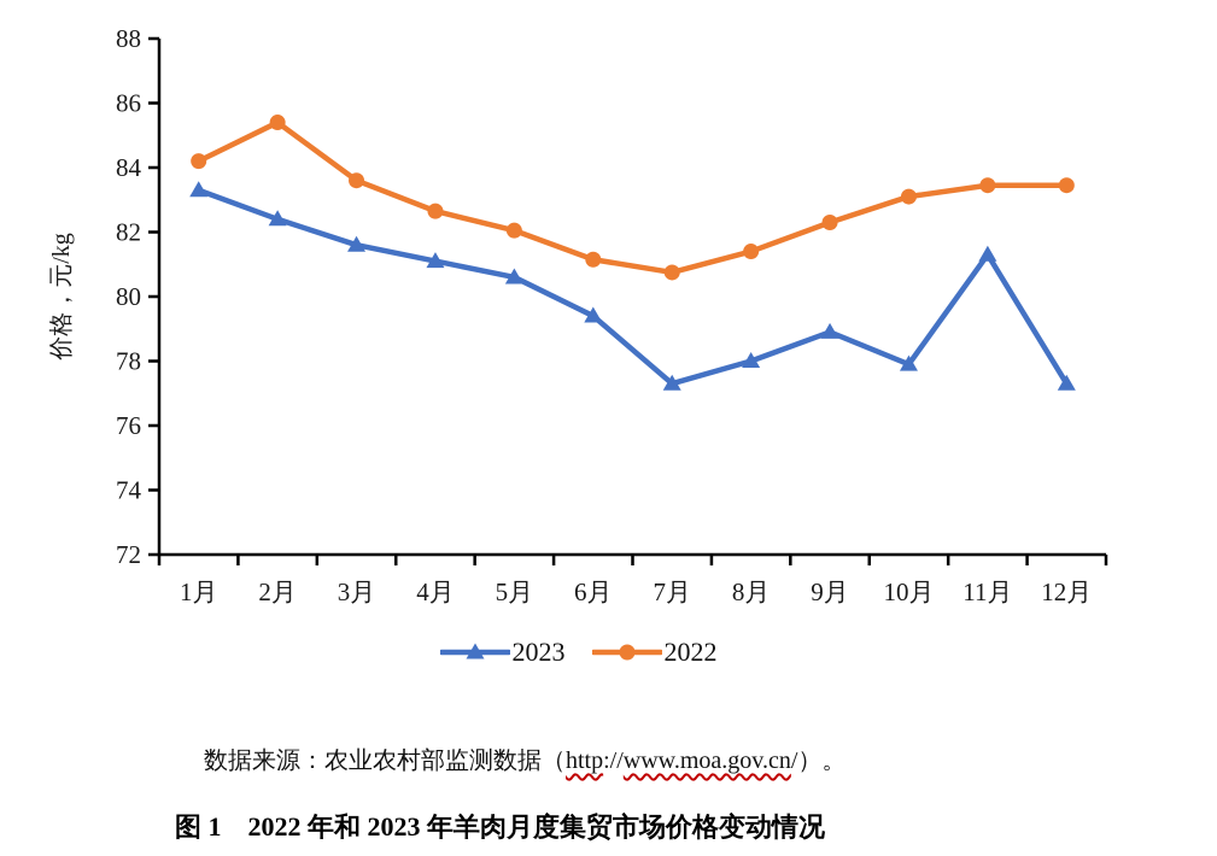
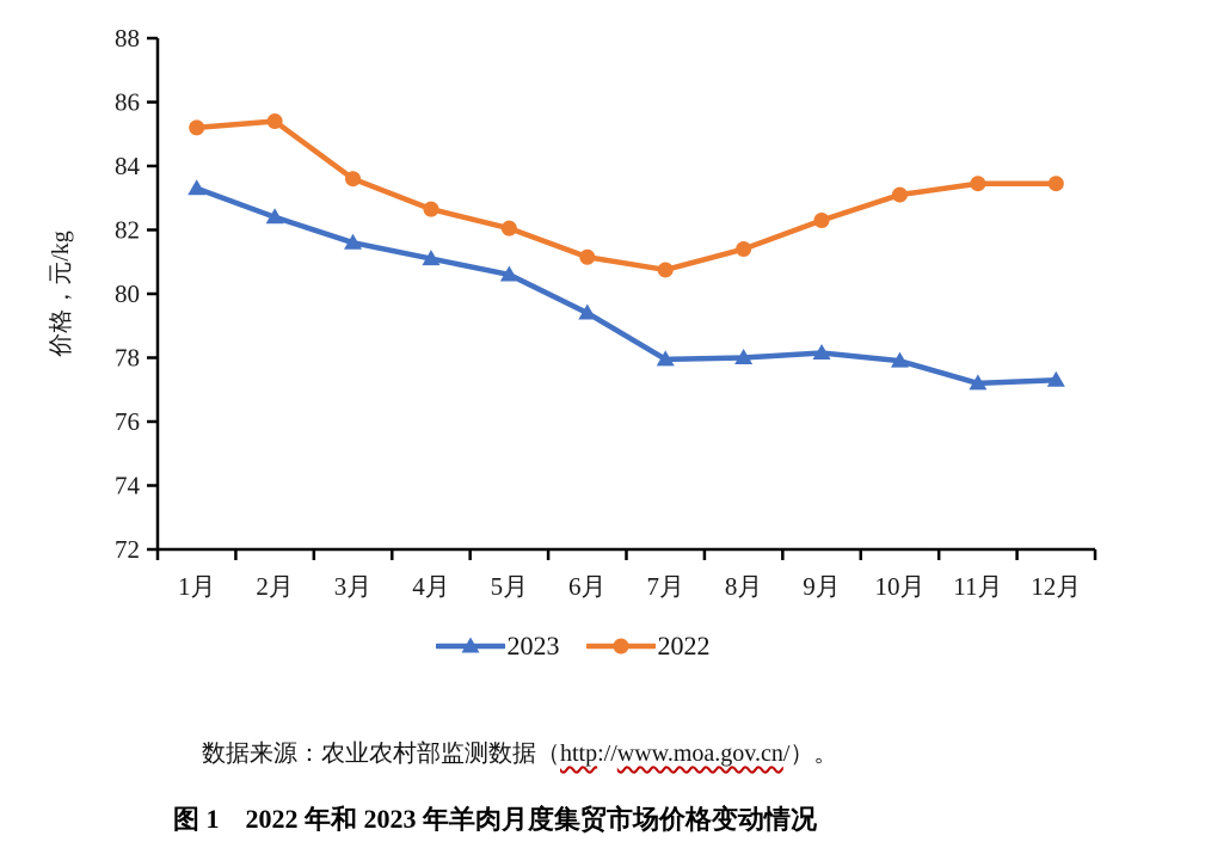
2022/1月: 84.2 -> 85.2
2023/7月: 77.3 -> 78.0
2023/9月: 78.9 -> 78.2
2023/11月: 81.3 -> 77.2
